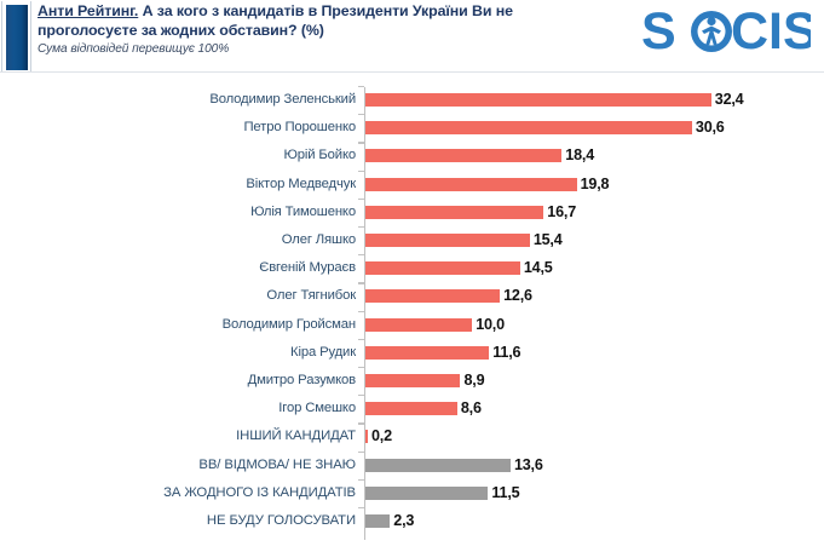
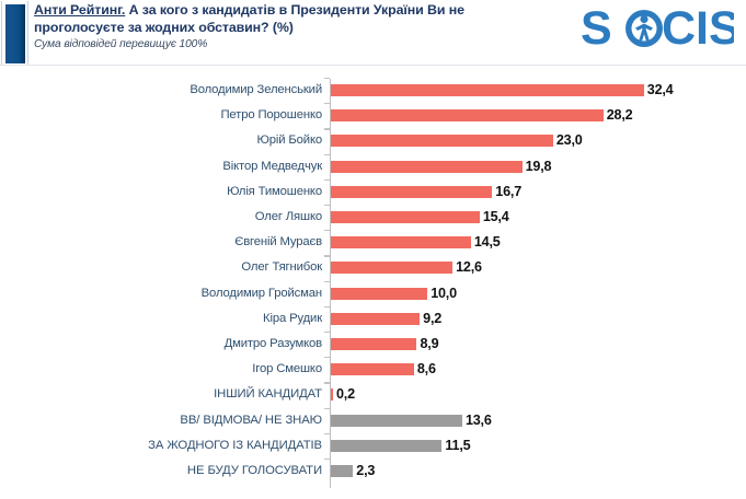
Петро Порошенко: 30,6 -> 28,2
Юрій Бойко: 18,4 -> 23,0
Кіра Рудик: 11,6 -> 9,2
